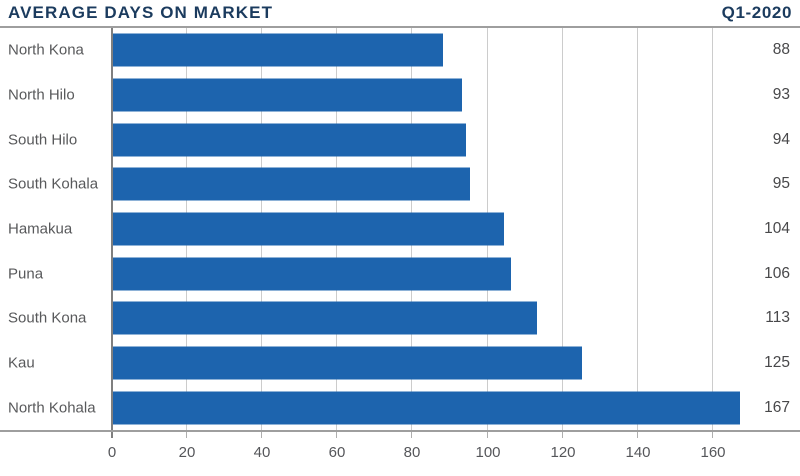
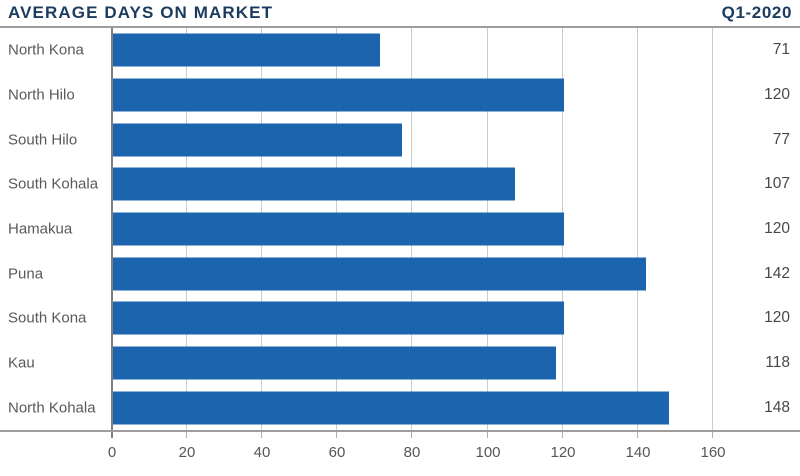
North Kona: 88 -> 71
North Hilo: 93 -> 120
South Hilo: 94 -> 77
South Kohala: 95 -> 107
Hamakua: 104 -> 120
Puna: 106 -> 142
South Kona: 113 -> 120
Kau: 125 -> 118
North Kohala: 167 -> 148
